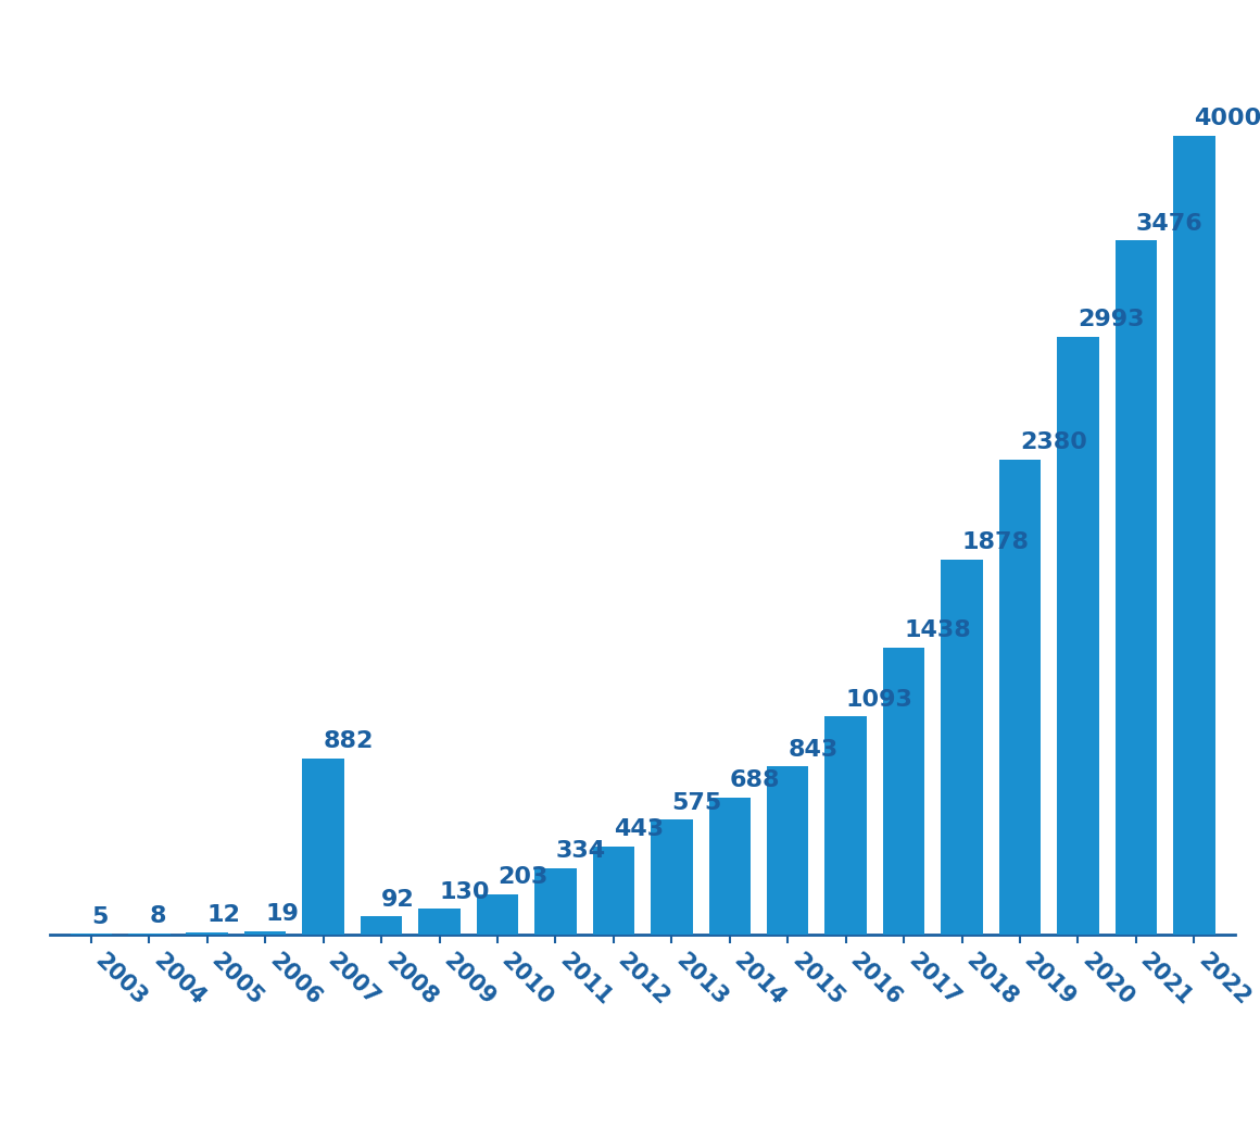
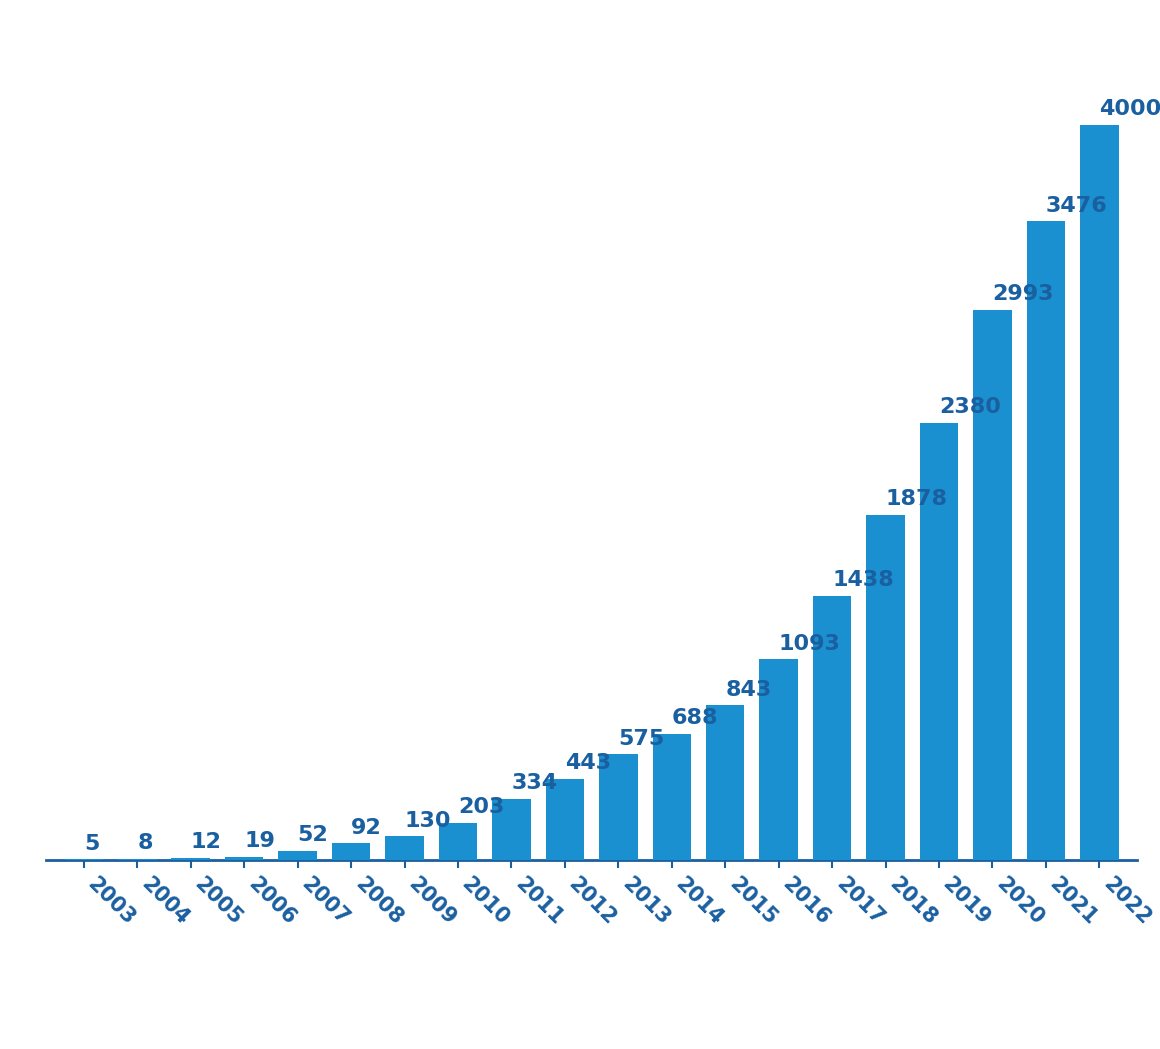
2007: 882 -> 52
